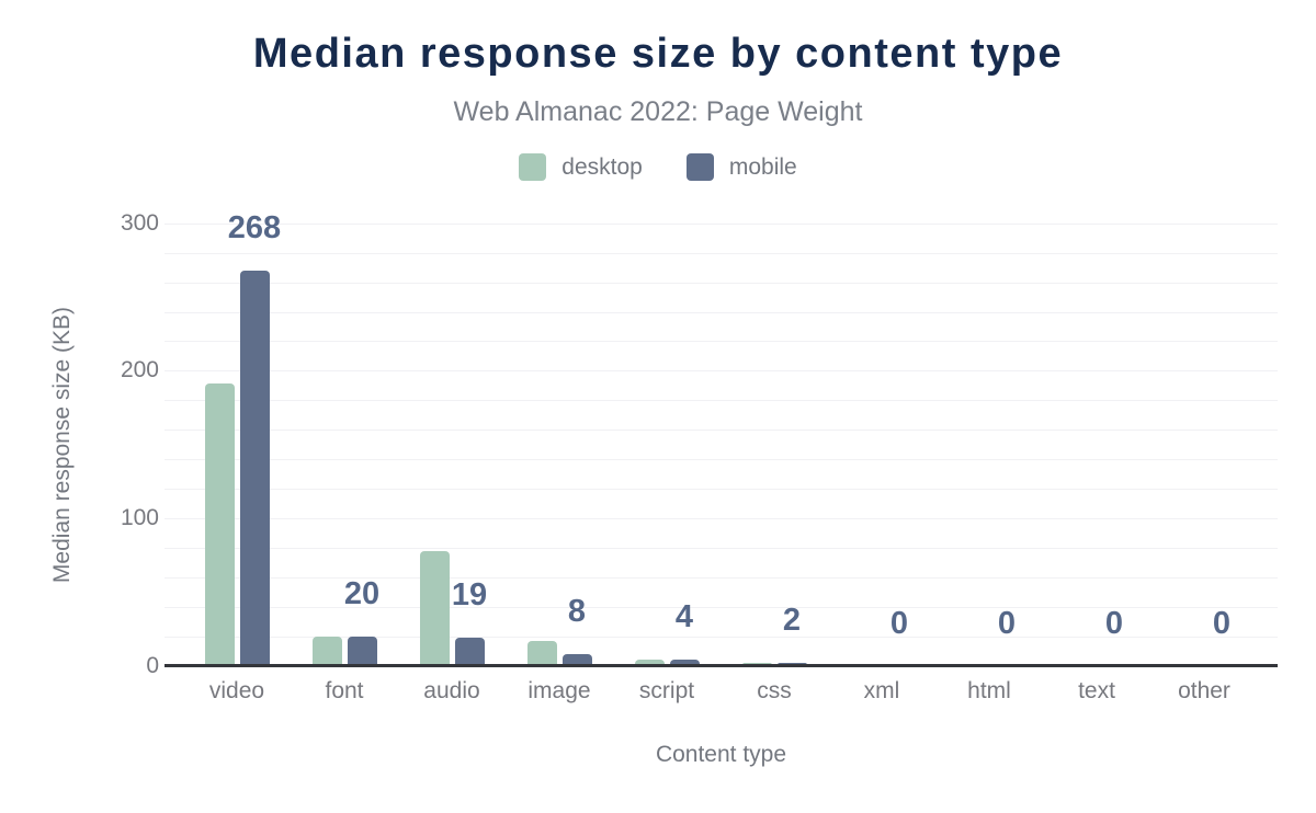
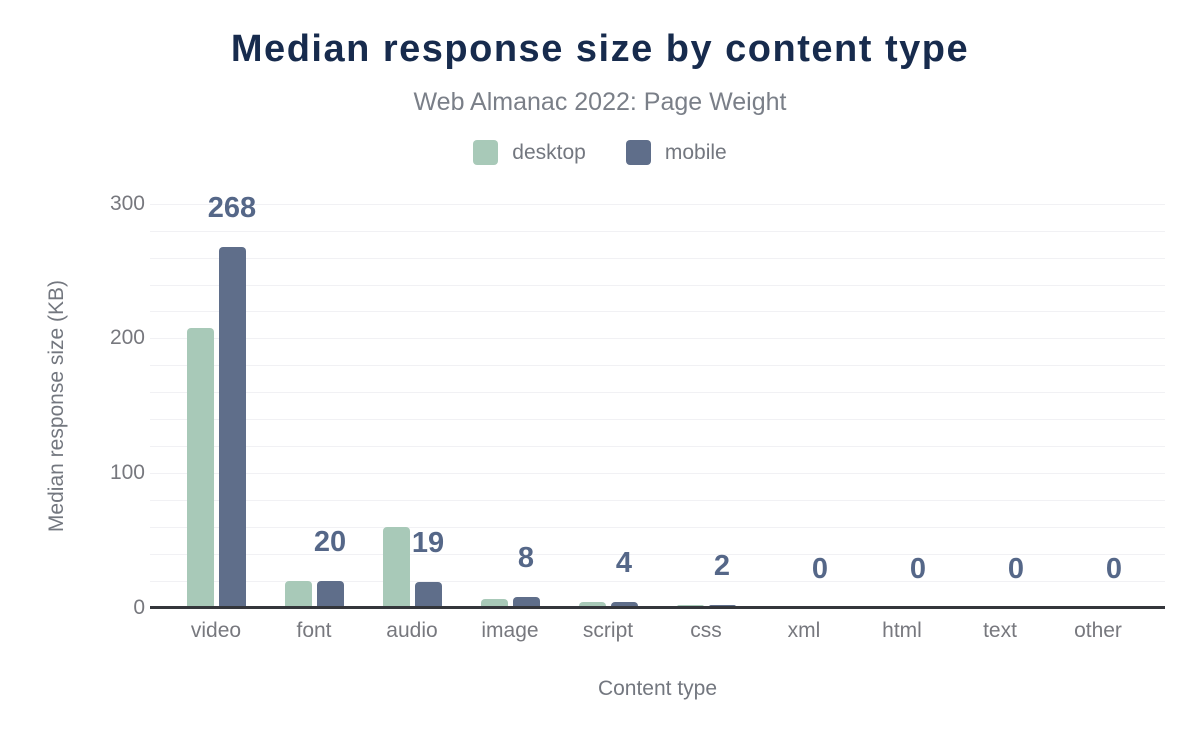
desktop/video: 191 -> 208
desktop/audio: 78 -> 60
desktop/image: 17 -> 6
